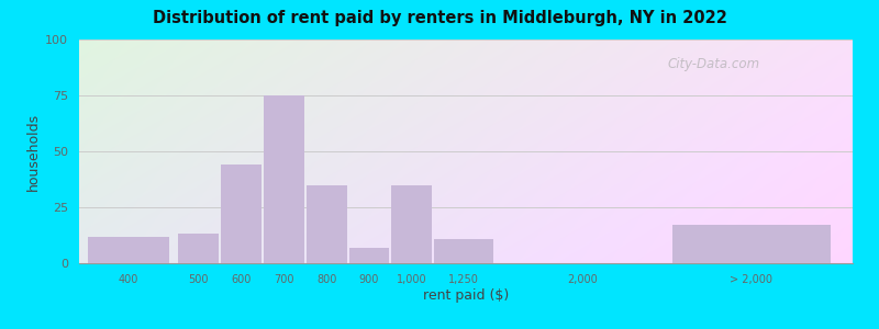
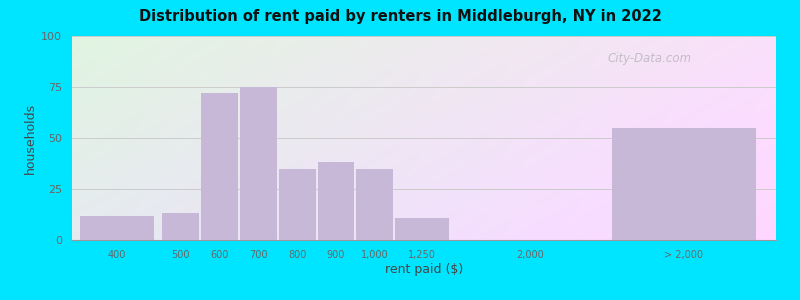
600: 44 -> 72
900: 7 -> 38
> 2,000: 17 -> 55
